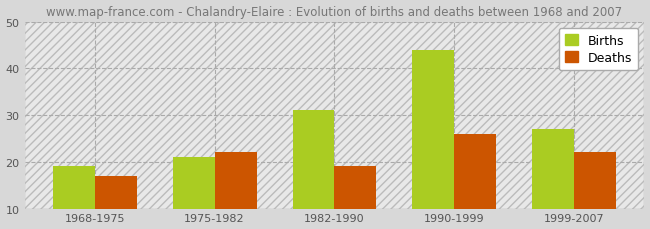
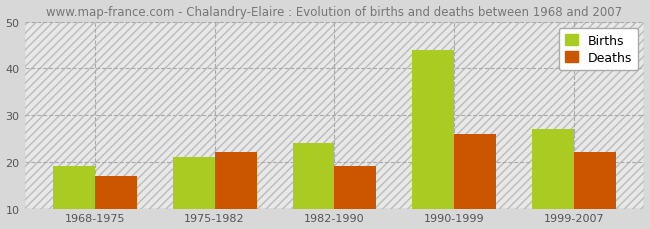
Births/1982-1990: 31 -> 24
